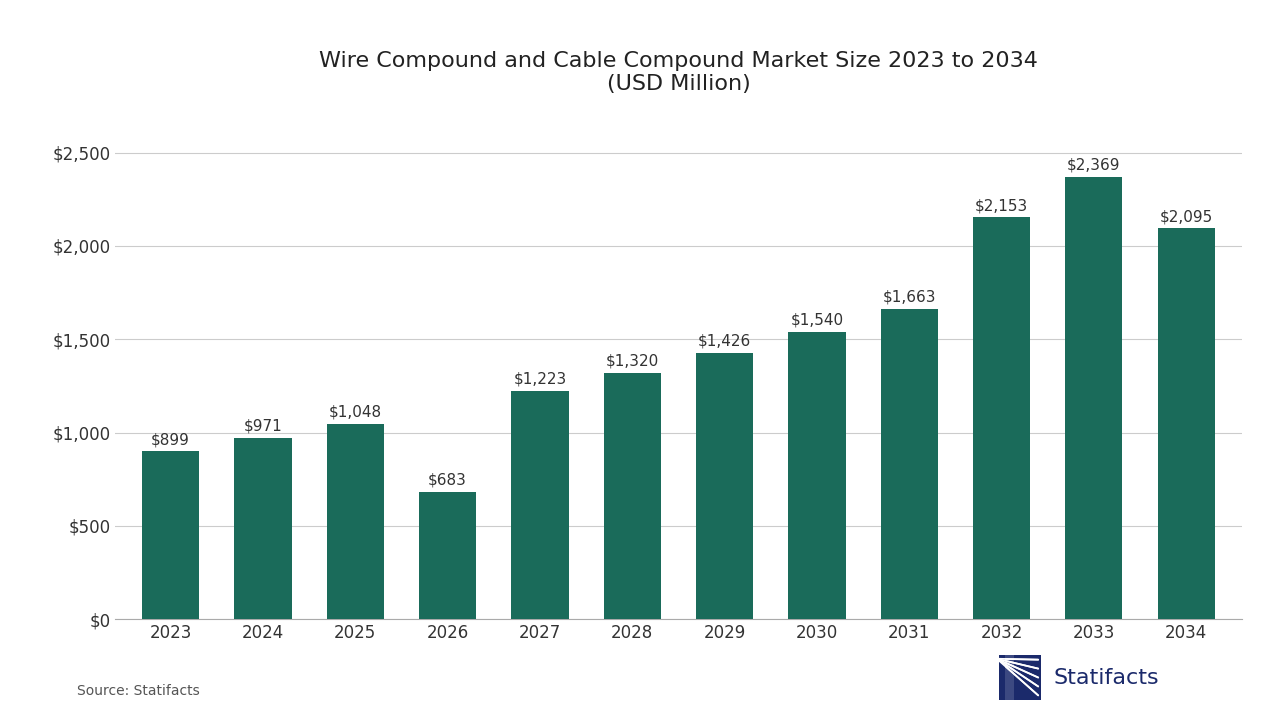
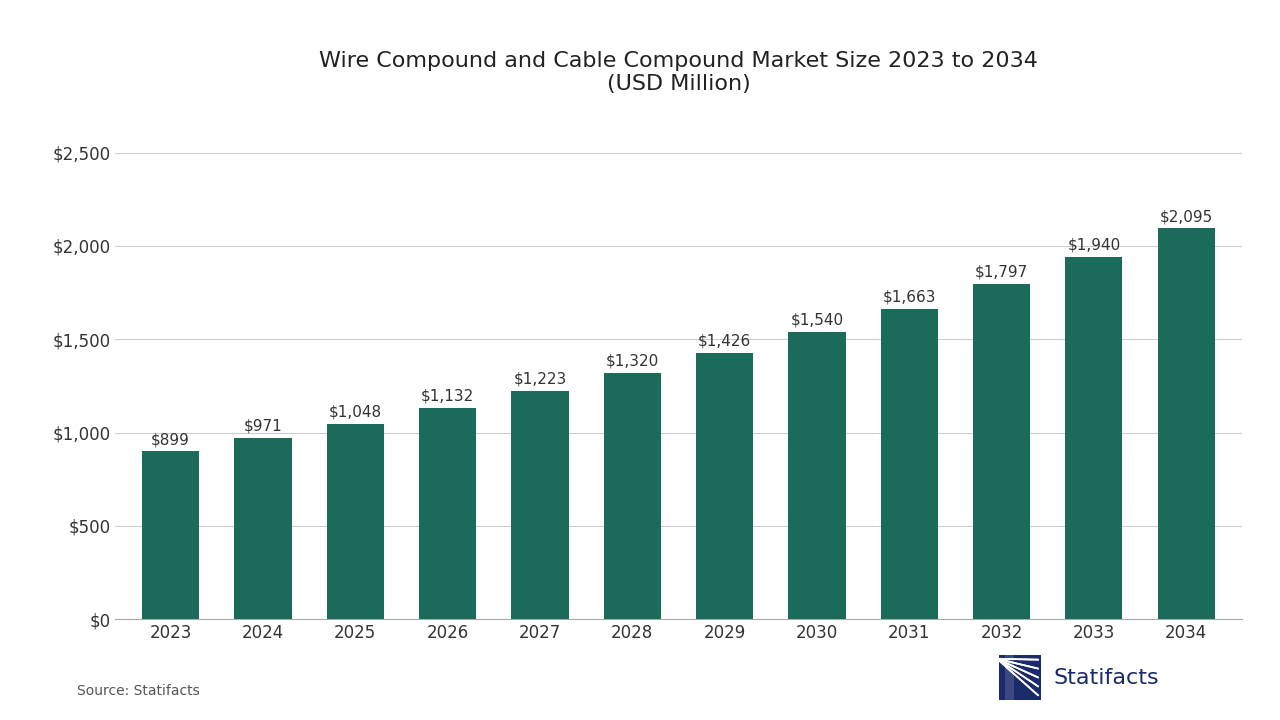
2026: $683 -> $1,132
2032: $2,153 -> $1,797
2033: $2,369 -> $1,940
